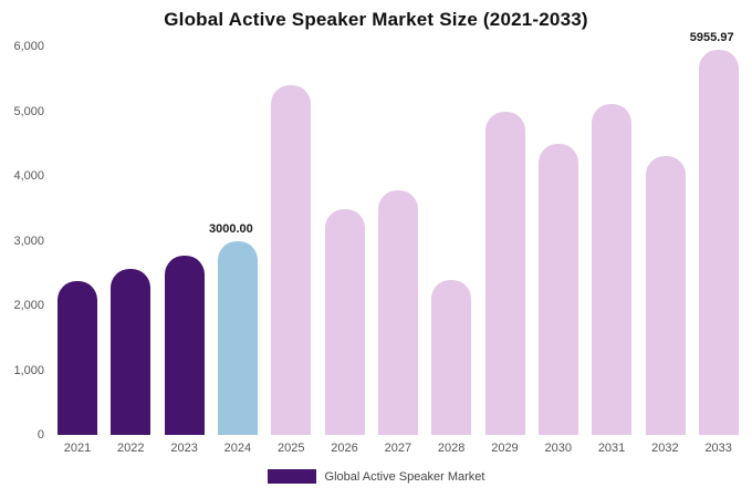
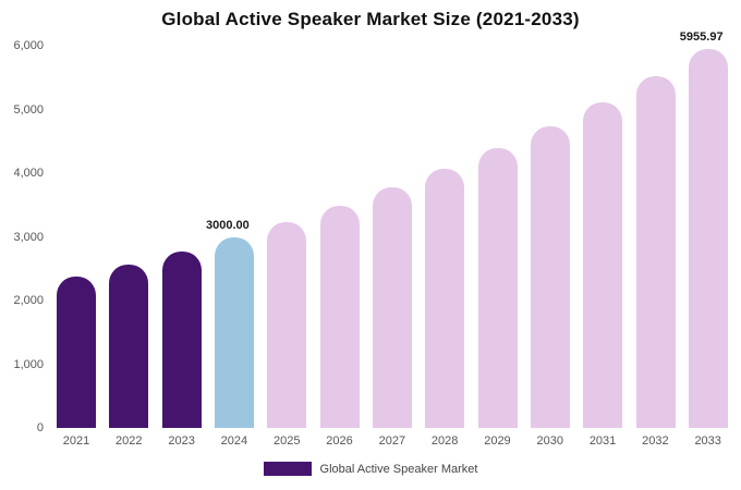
2025: 5400 -> 3200
2028: 2400 -> 4100
2029: 5000 -> 4400
2030: 4500 -> 4700
2032: 4300 -> 5500
